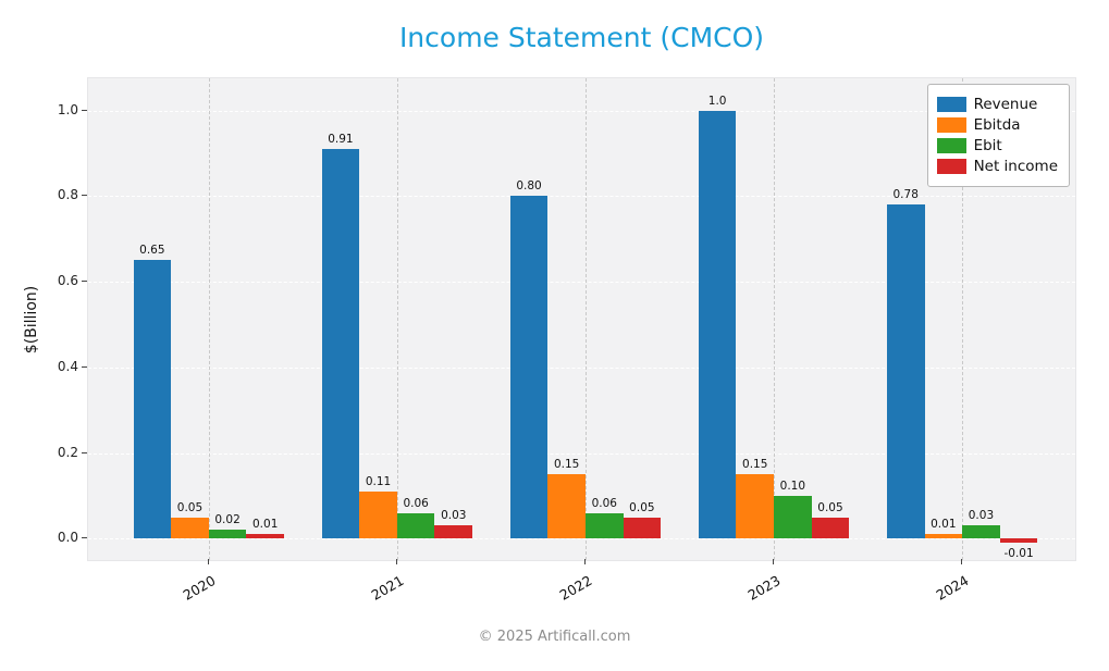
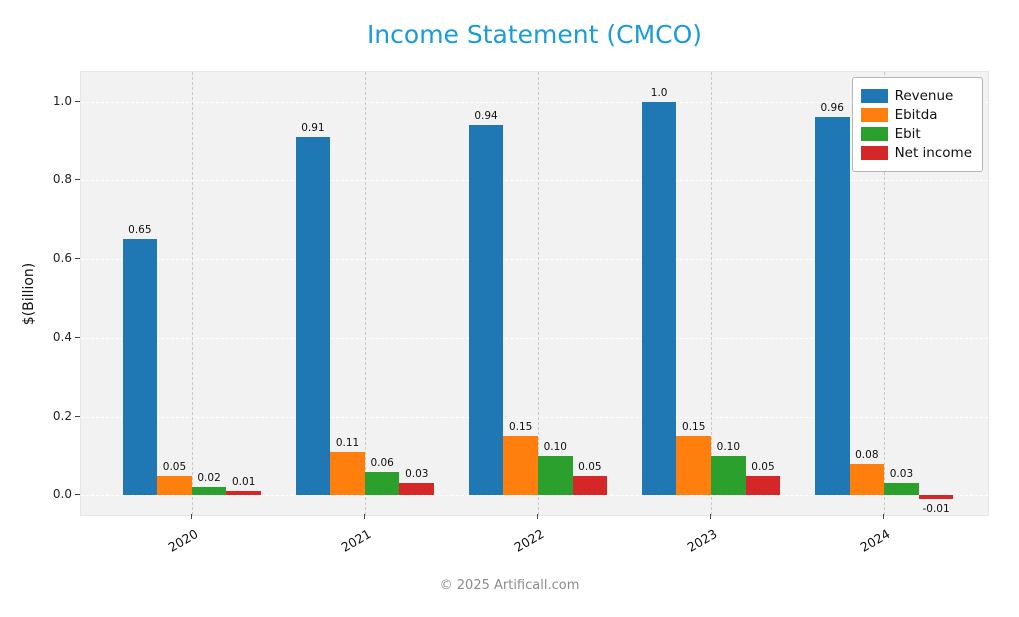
Revenue/2022: 0.80 -> 0.94
Ebit/2022: 0.06 -> 0.10
Revenue/2024: 0.78 -> 0.96
Ebitda/2024: 0.01 -> 0.08
